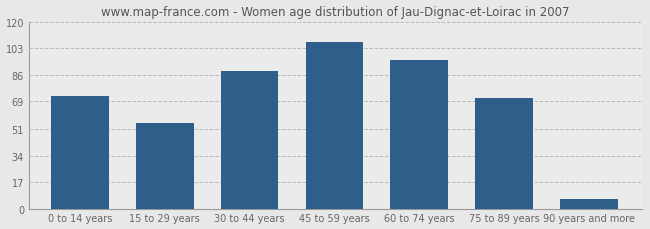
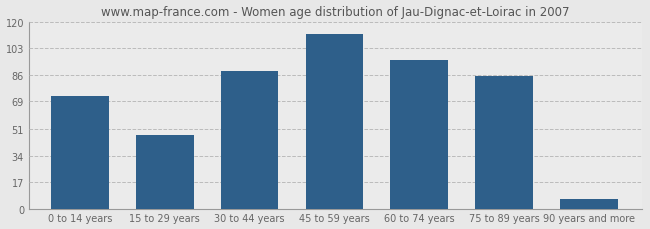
15 to 29 years: 55 -> 47
45 to 59 years: 107 -> 112
75 to 89 years: 71 -> 85
